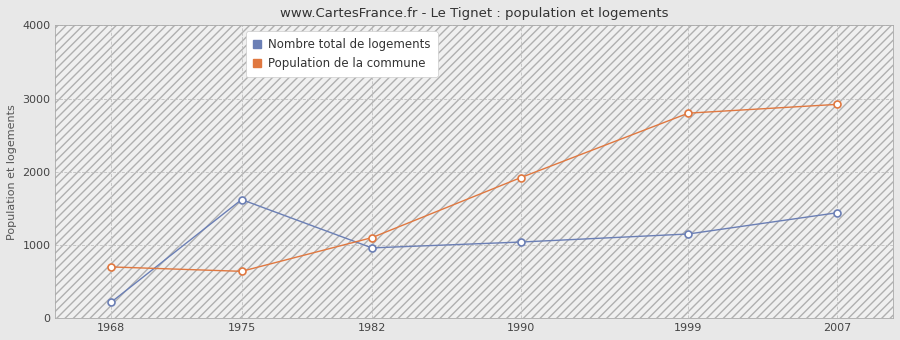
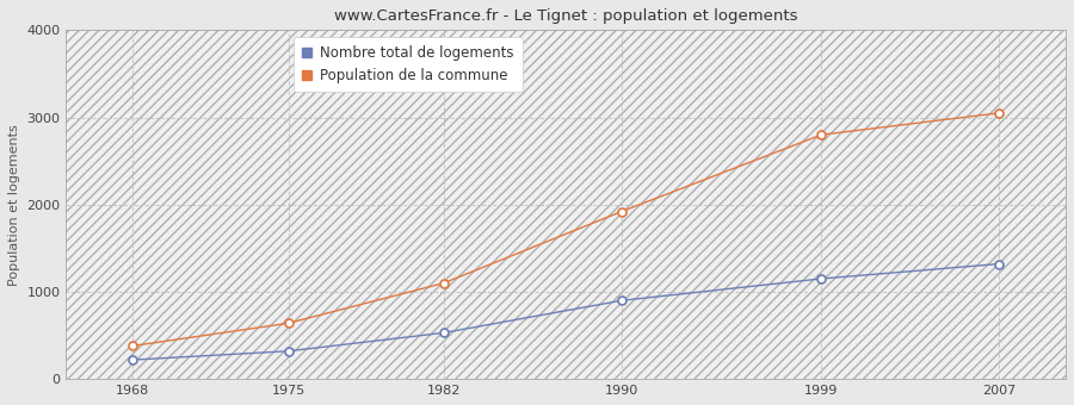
Population de la commune/1968: 700 -> 380
Nombre total de logements/1975: 1620 -> 320
Nombre total de logements/1982: 960 -> 530
Nombre total de logements/1990: 1040 -> 900
Nombre total de logements/2007: 1440 -> 1320
Population de la commune/2007: 2920 -> 3050
